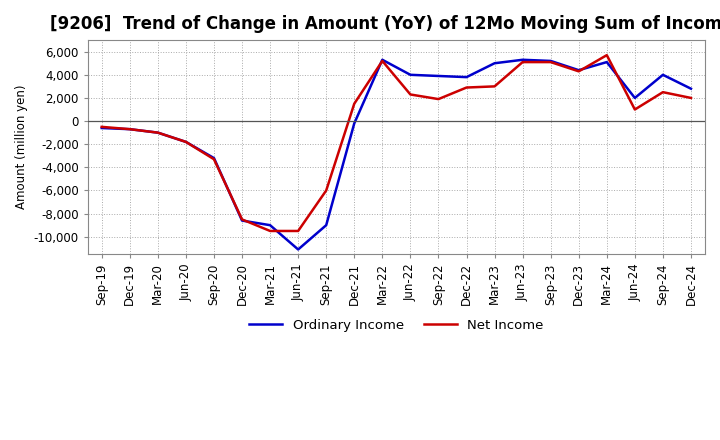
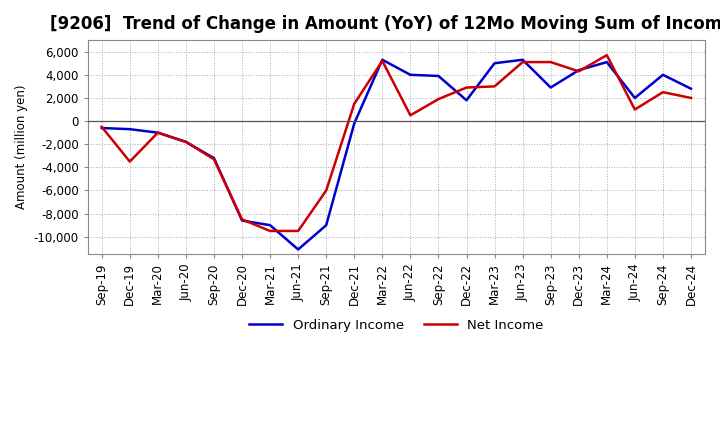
Net Income/Dec-19: -700 -> -3,500
Net Income/Jun-22: 2,300 -> 500
Ordinary Income/Dec-22: 3,800 -> 1,800
Ordinary Income/Sep-23: 5,200 -> 2,900
